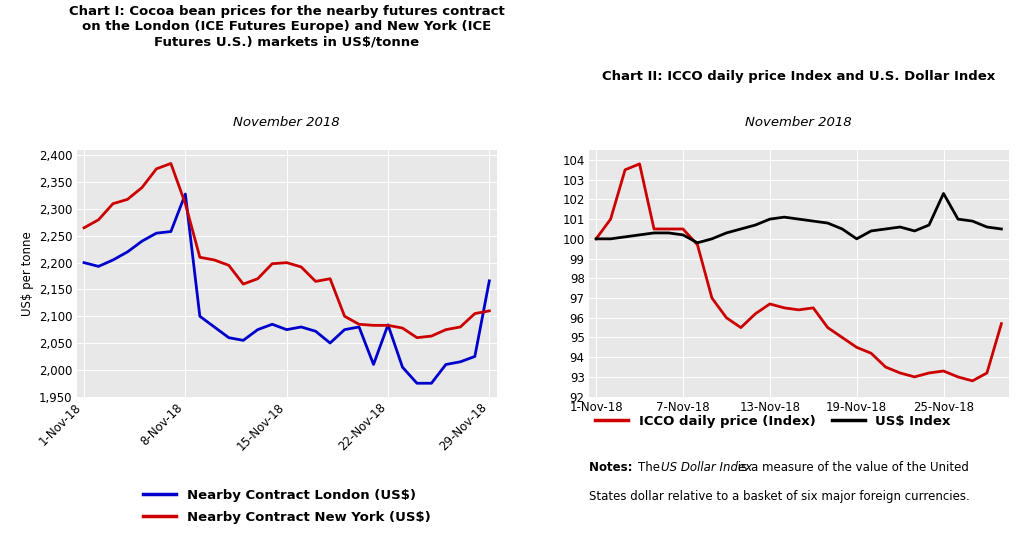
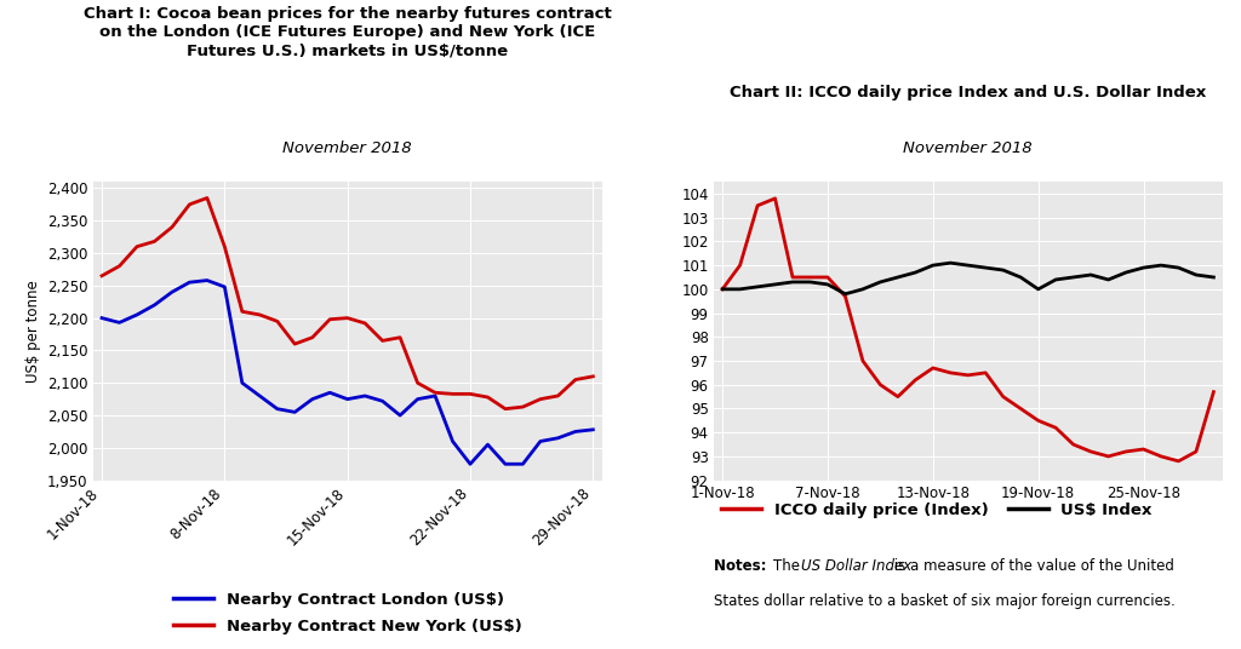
Nearby Contract London (US$)/8-Nov-18: 2,328 -> 2,248
Nearby Contract London (US$)/22-Nov-18: 2,084 -> 1,975
Nearby Contract London (US$)/29-Nov-18: 2,166 -> 2,028
US$ Index/25-Nov-18: 102.3 -> 100.9
